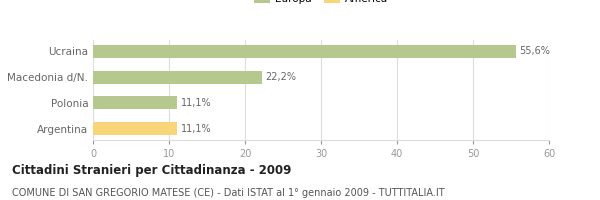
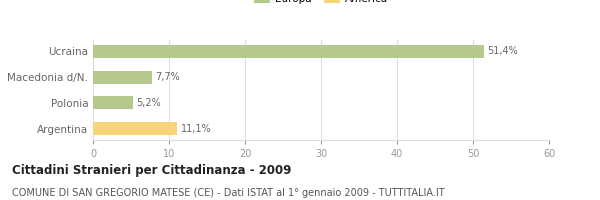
Ucraina: 55,6% -> 51,4%
Macedonia d/N.: 22,2% -> 7,7%
Polonia: 11,1% -> 5,2%
